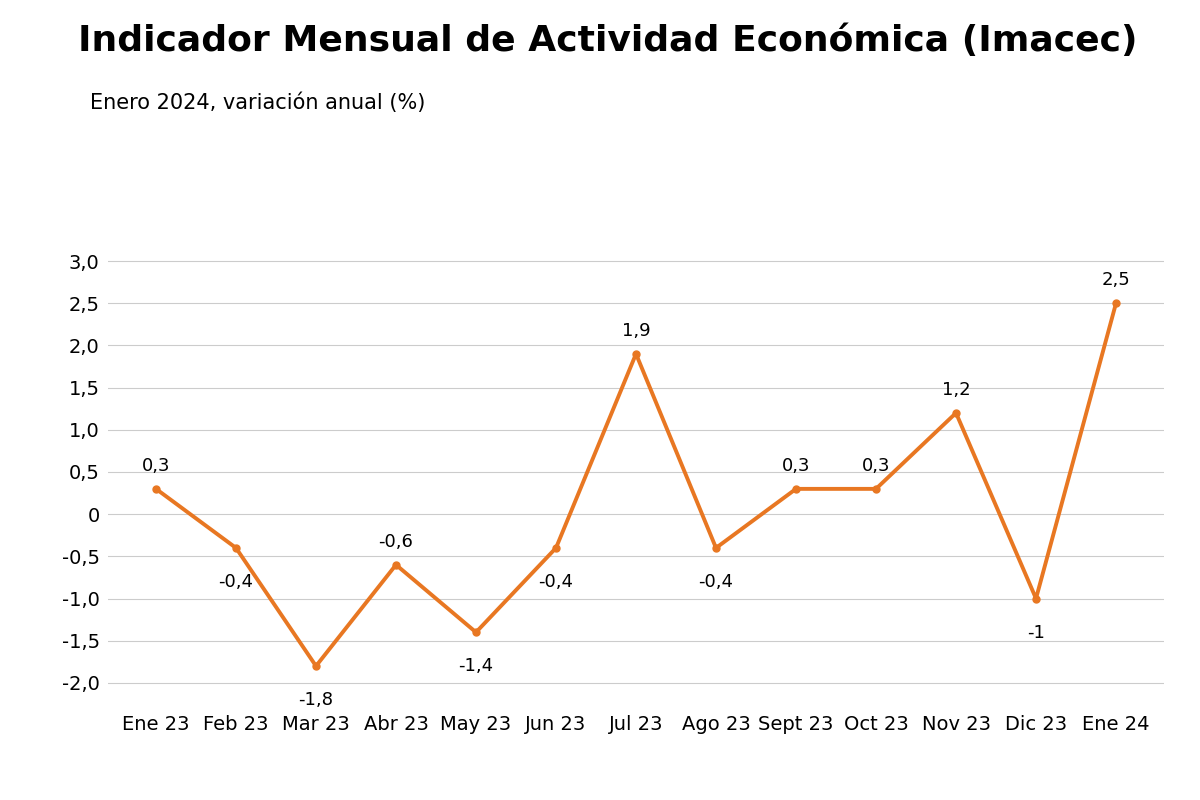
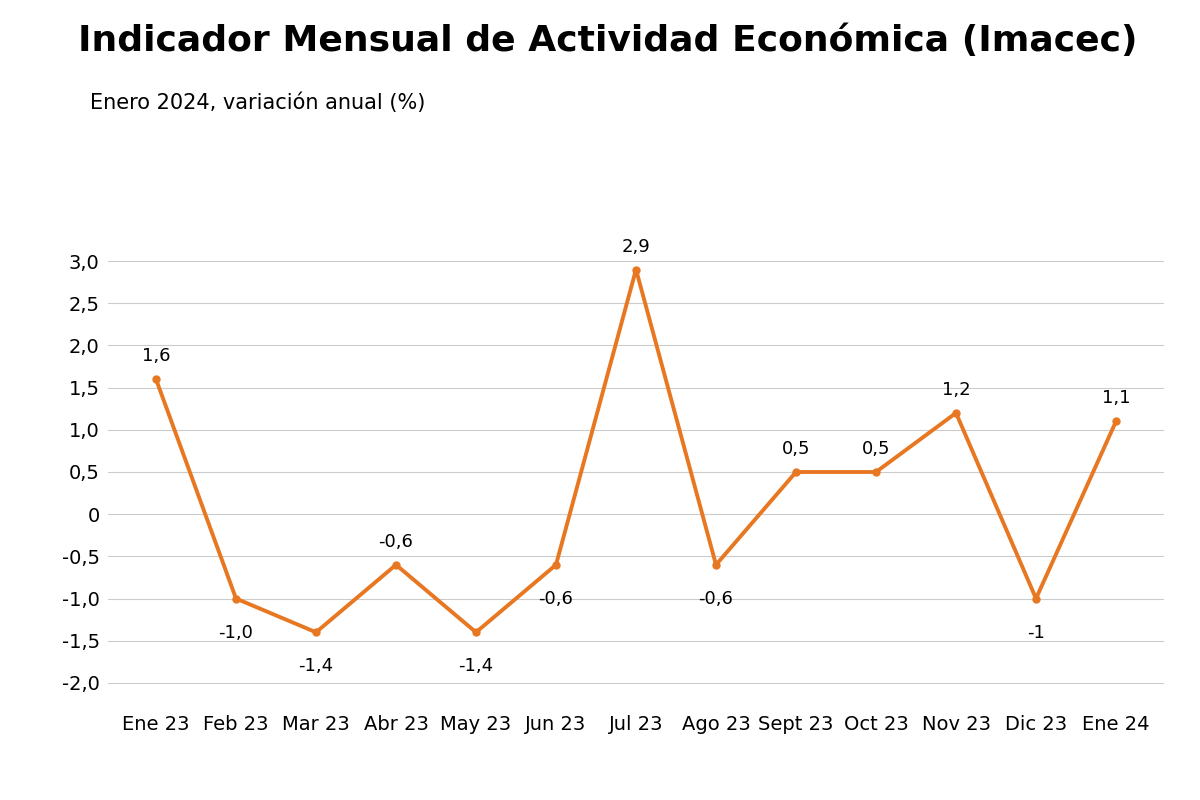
Ene 23: 0,3 -> 1,6
Feb 23: -0,4 -> -1,0
Mar 23: -1,8 -> -1,4
Jun 23: -0,4 -> -0,6
Jul 23: 1,9 -> 2,9
Ago 23: -0,4 -> -0,6
Sept 23: 0,3 -> 0,5
Oct 23: 0,3 -> 0,5
Ene 24: 2,5 -> 1,1
